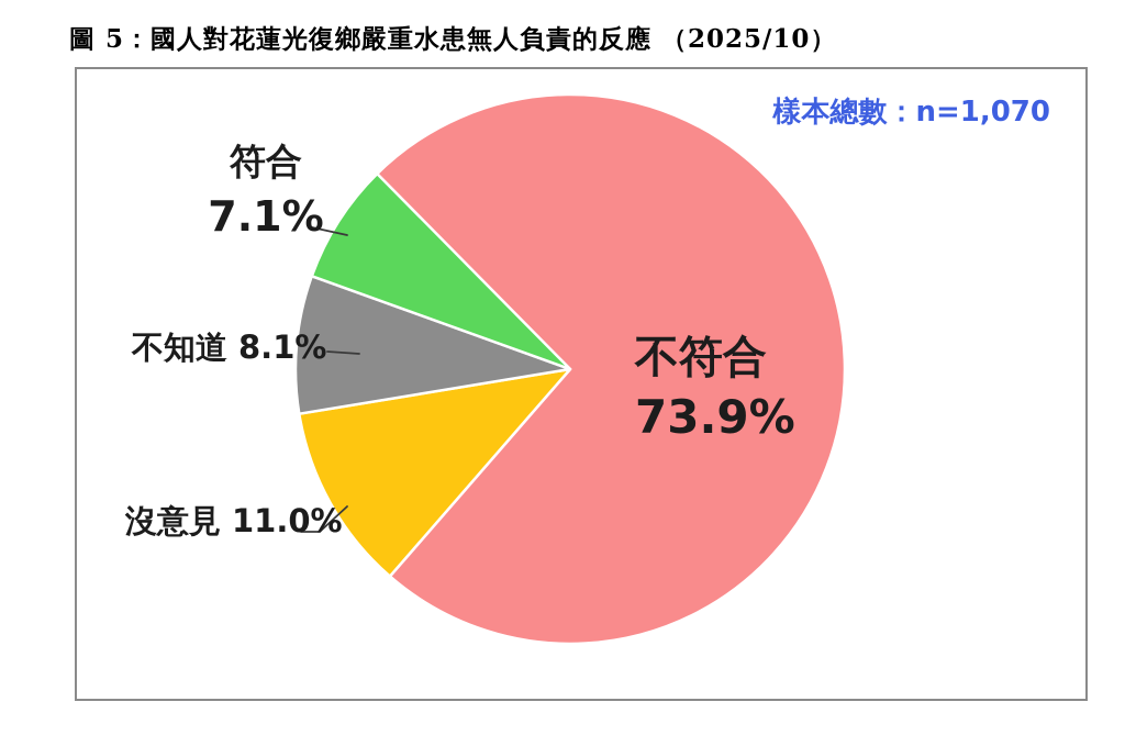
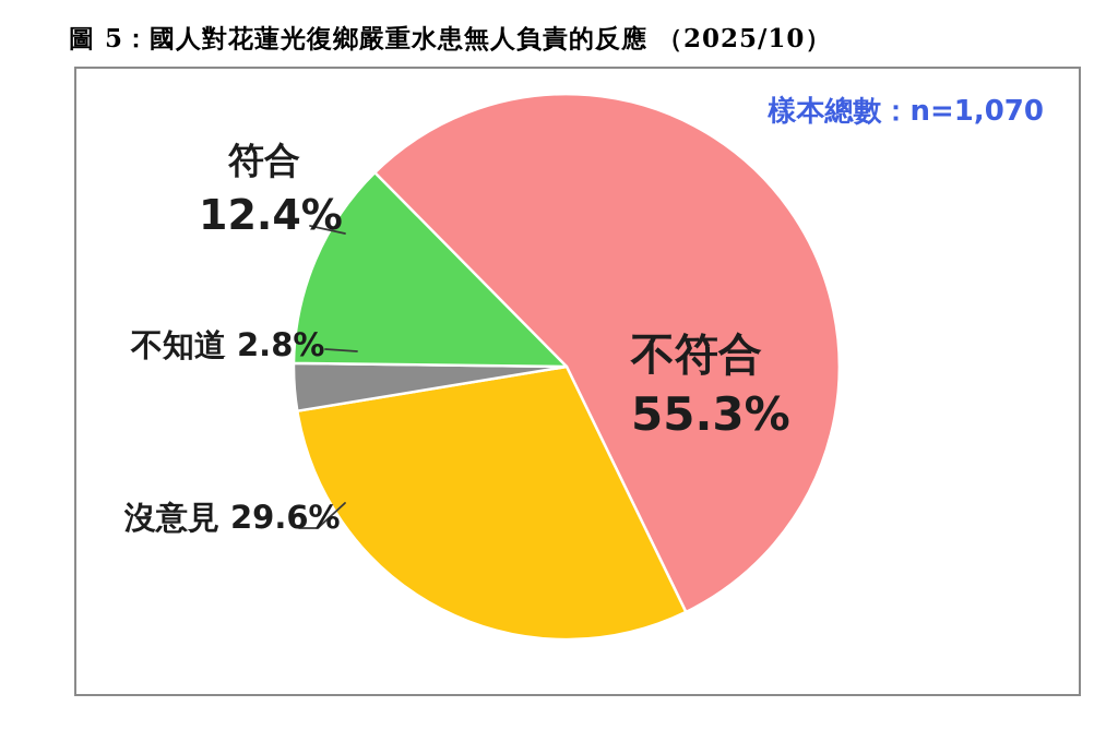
不符合: 73.9% -> 55.3%
沒意見: 11.0% -> 29.6%
不知道: 8.1% -> 2.8%
符合: 7.1% -> 12.4%
